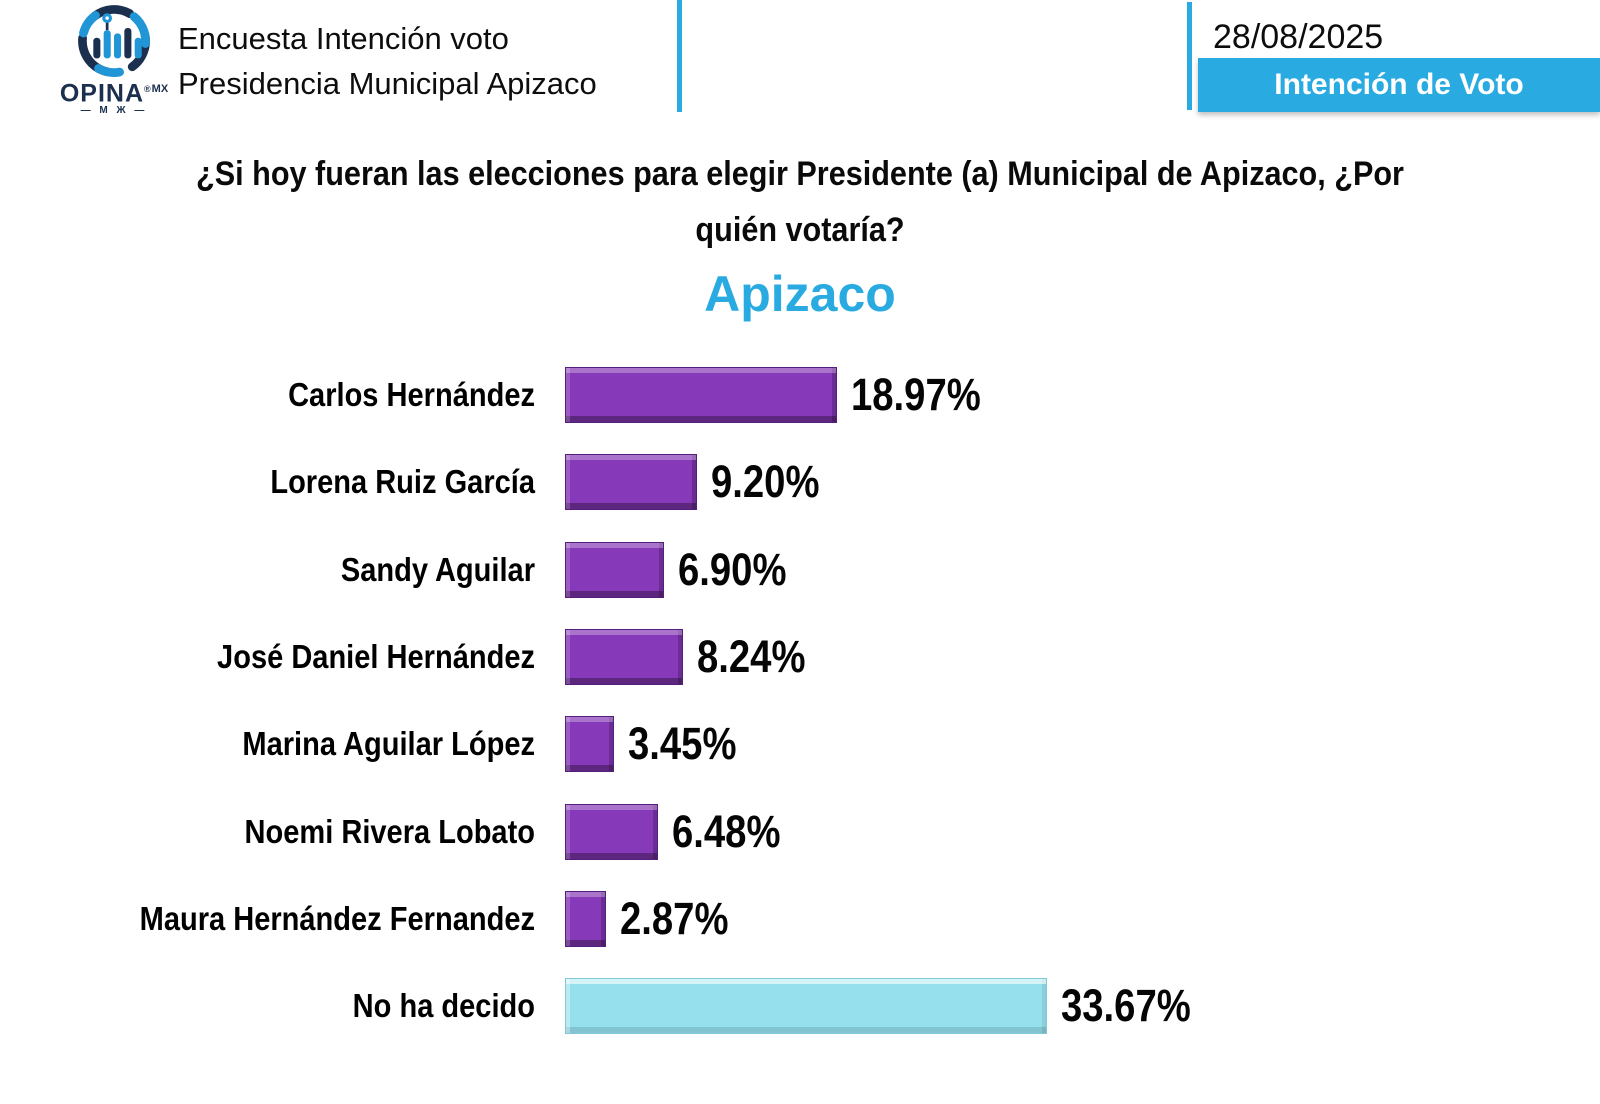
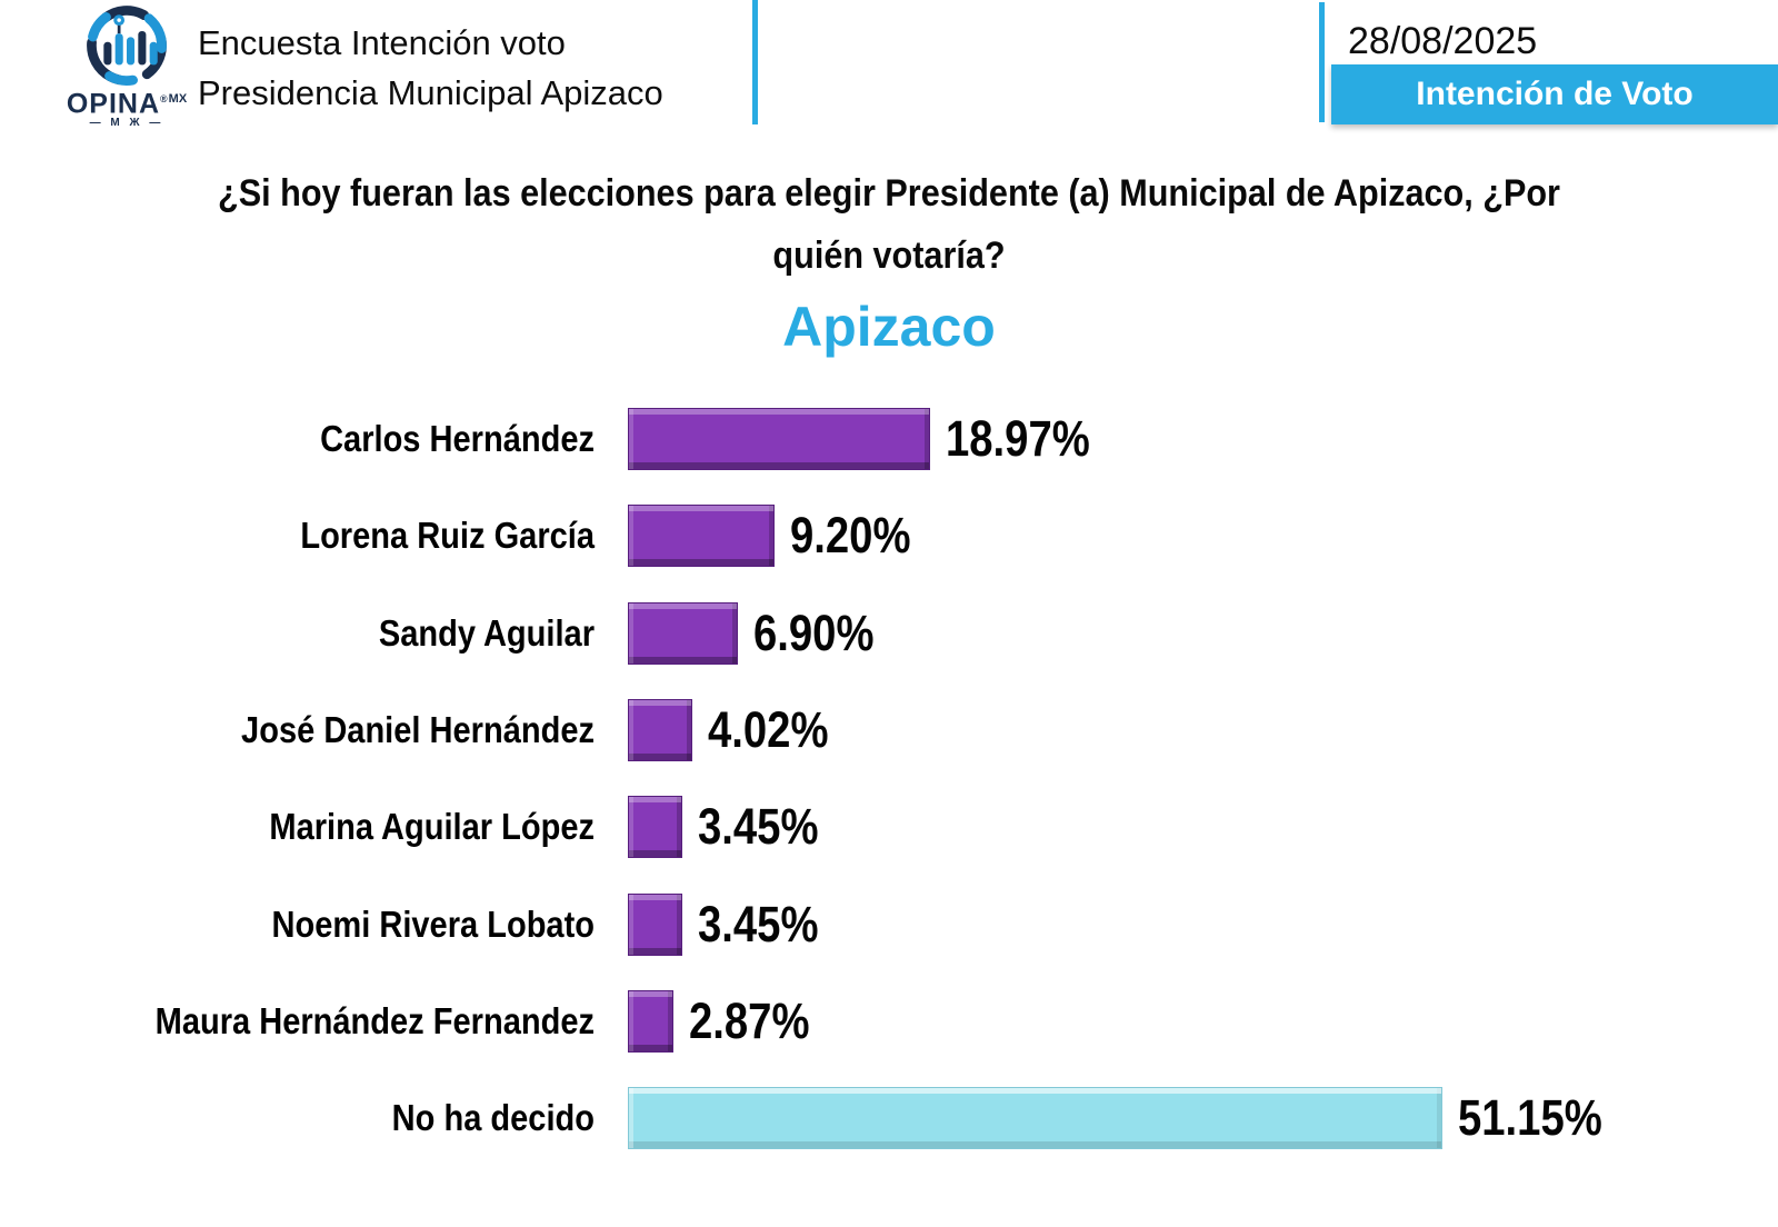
José Daniel Hernández: 8.24% -> 4.02%
Noemi Rivera Lobato: 6.48% -> 3.45%
No ha decido: 33.67% -> 51.15%
